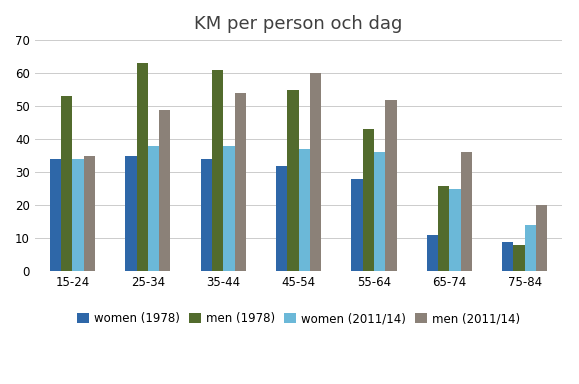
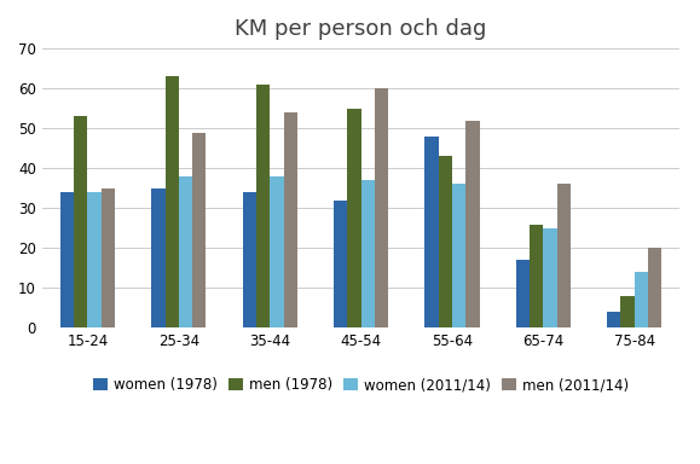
women (1978)/55-64: 28 -> 48
women (1978)/65-74: 11 -> 17
women (1978)/75-84: 9 -> 4
